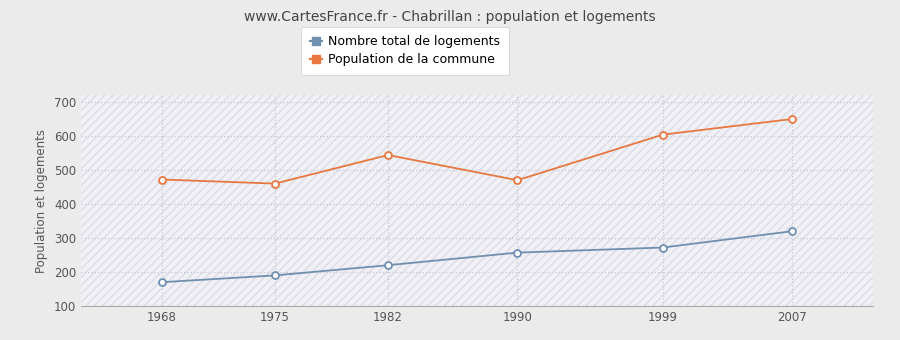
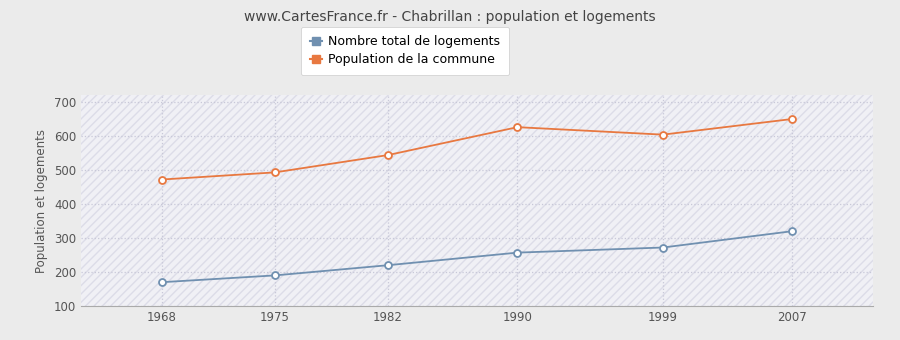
Population de la commune/1975: 460 -> 493
Population de la commune/1990: 470 -> 626
